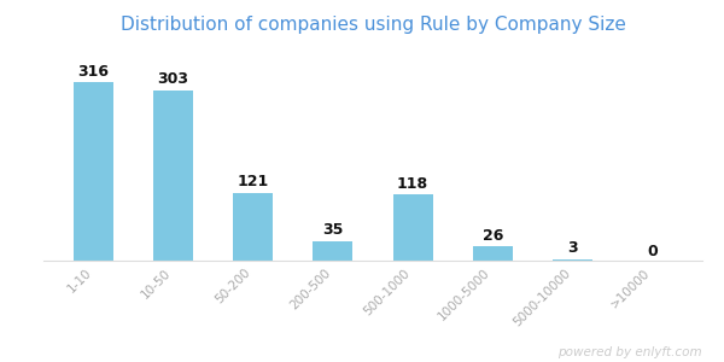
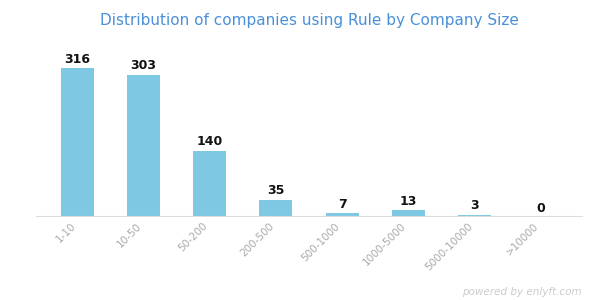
50-200: 121 -> 140
500-1000: 118 -> 7
1000-5000: 26 -> 13
